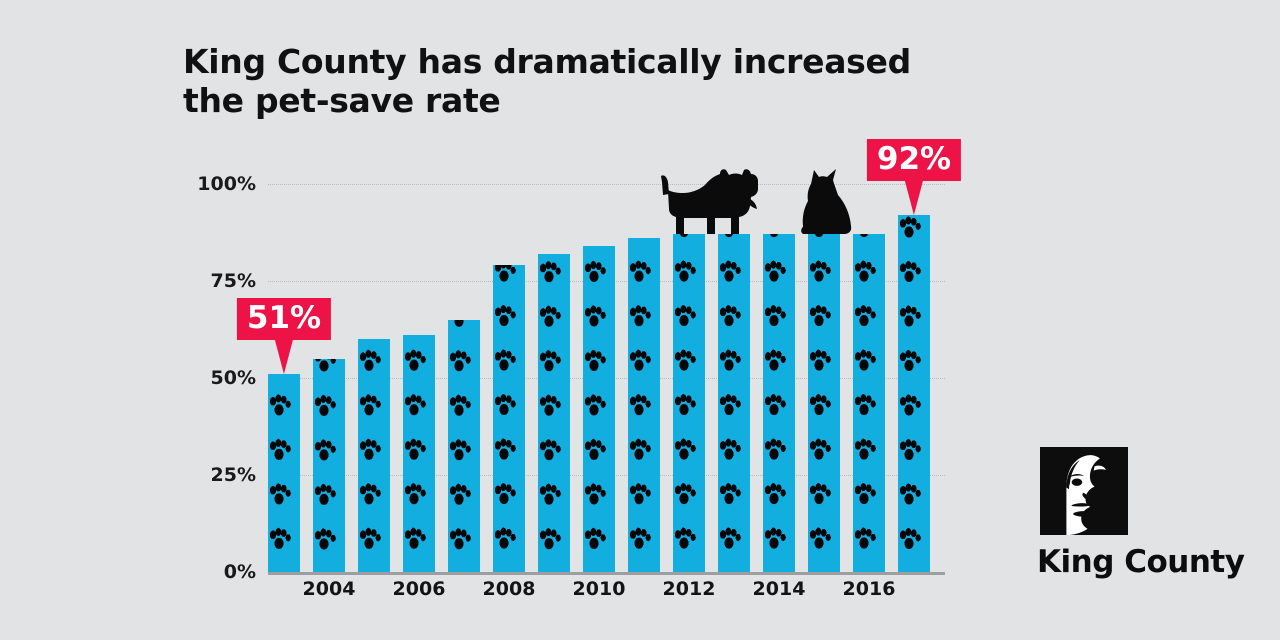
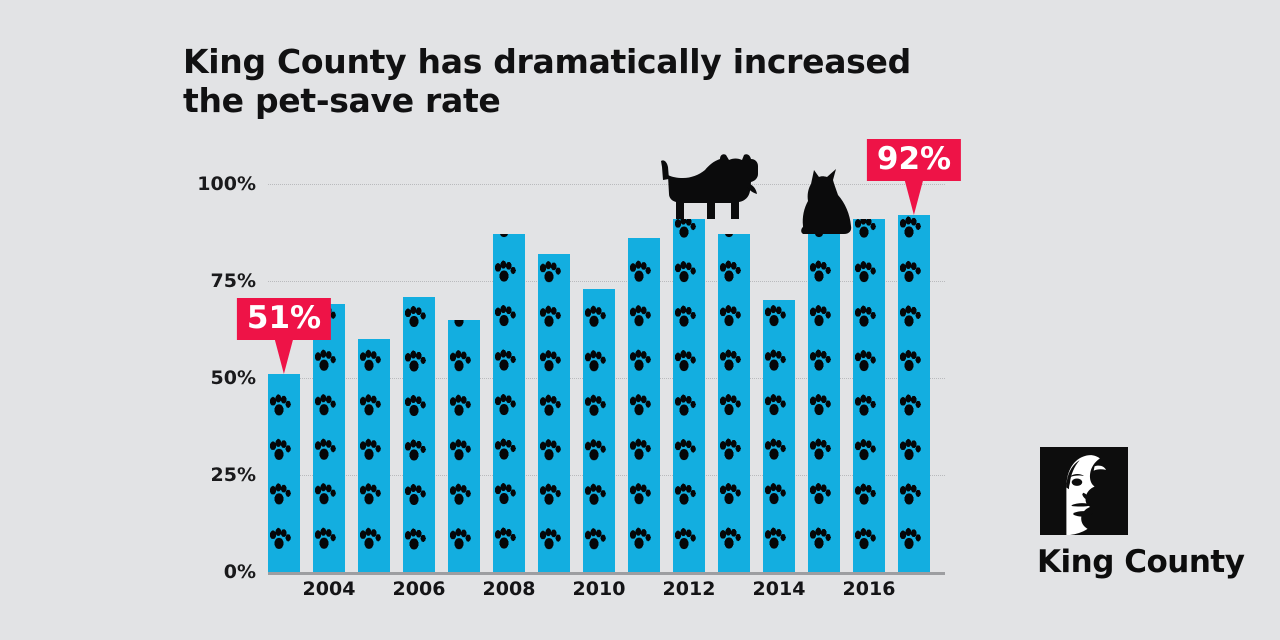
2004: 55% -> 69%
2006: 61% -> 71%
2008: 79% -> 87%
2010: 84% -> 73%
2012: 87% -> 91%
2014: 87% -> 70%
2016: 87% -> 91%
